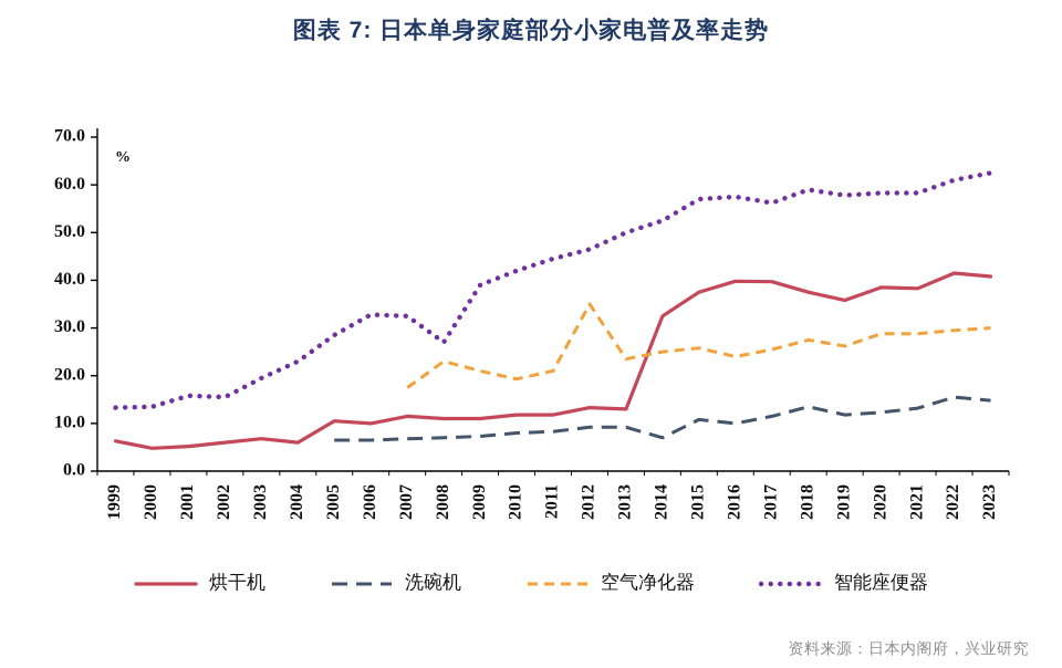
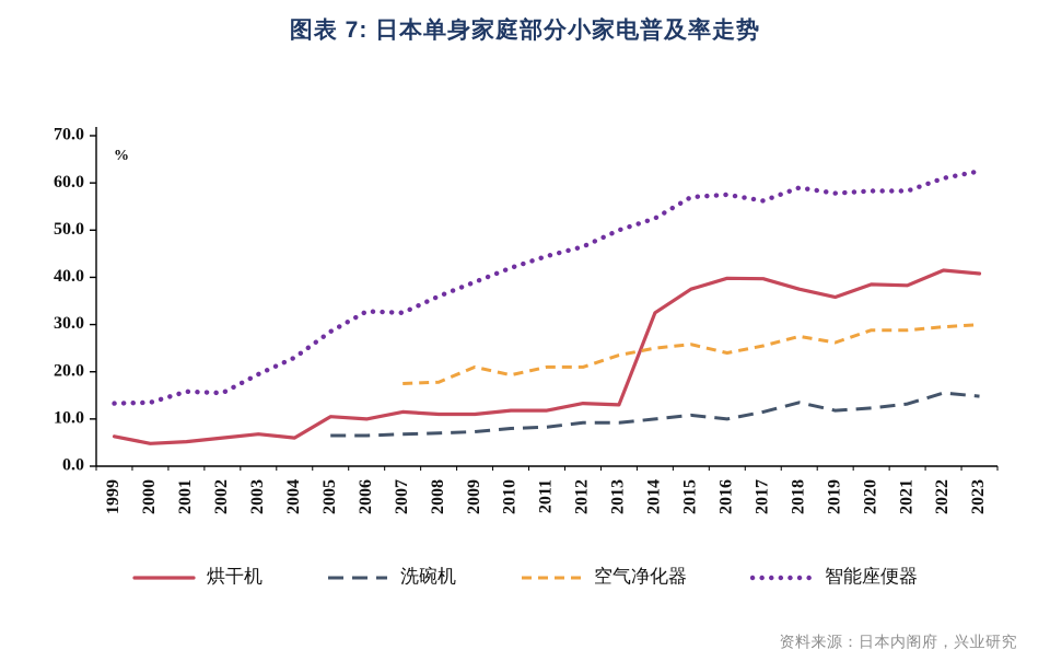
空气净化器/2008: 23 -> 18
智能座便器/2008: 27 -> 36
空气净化器/2012: 35 -> 21
洗碗机/2014: 7 -> 10
